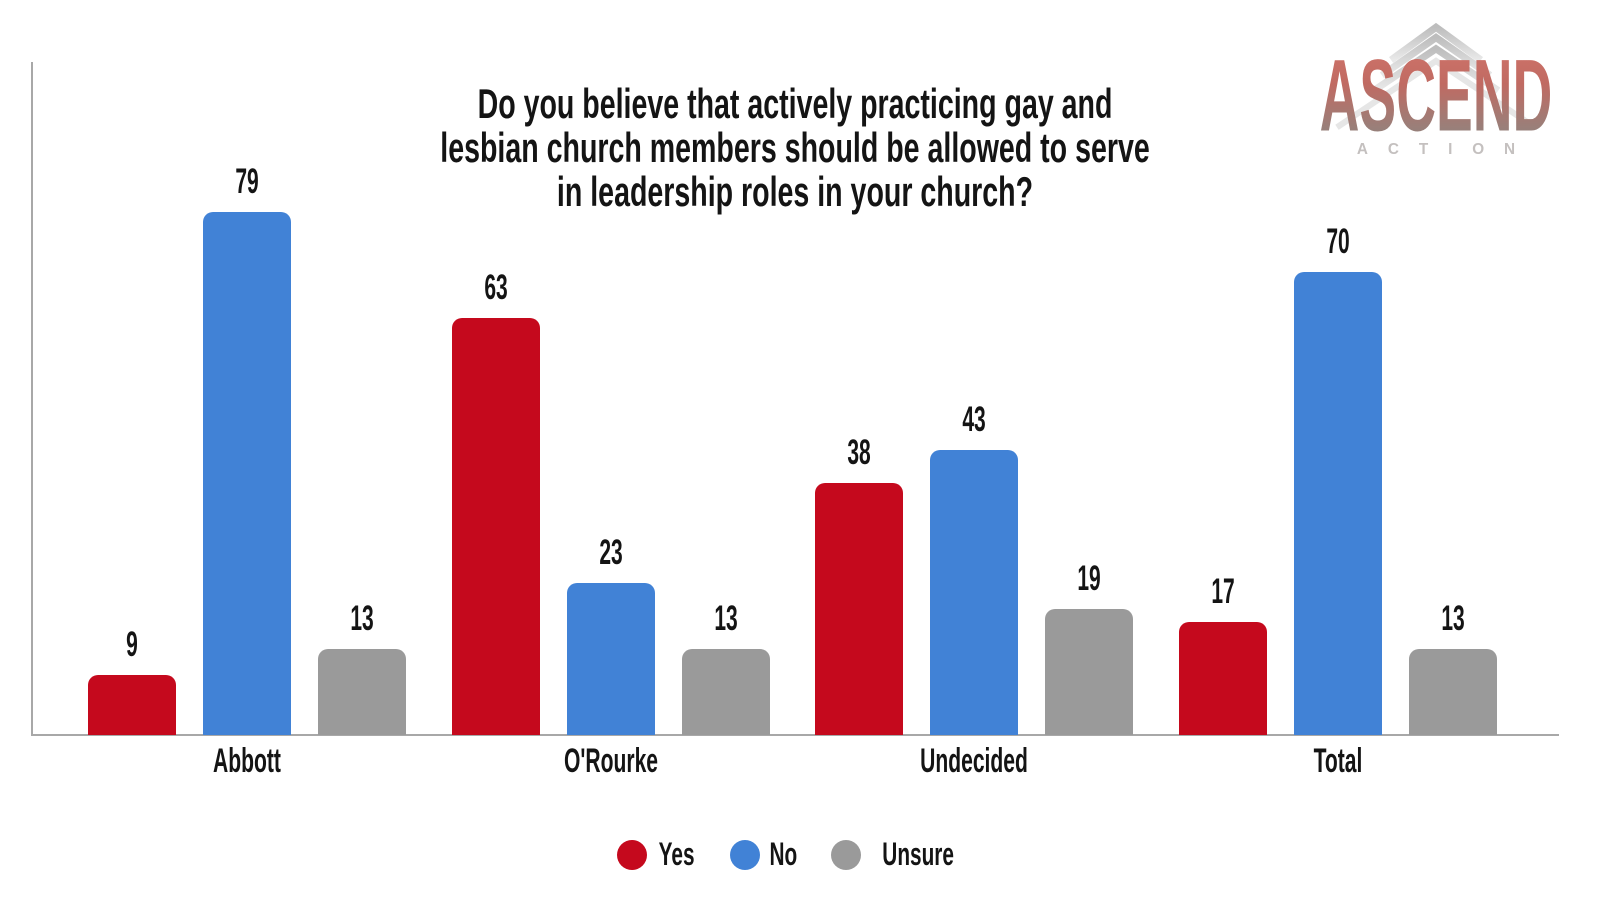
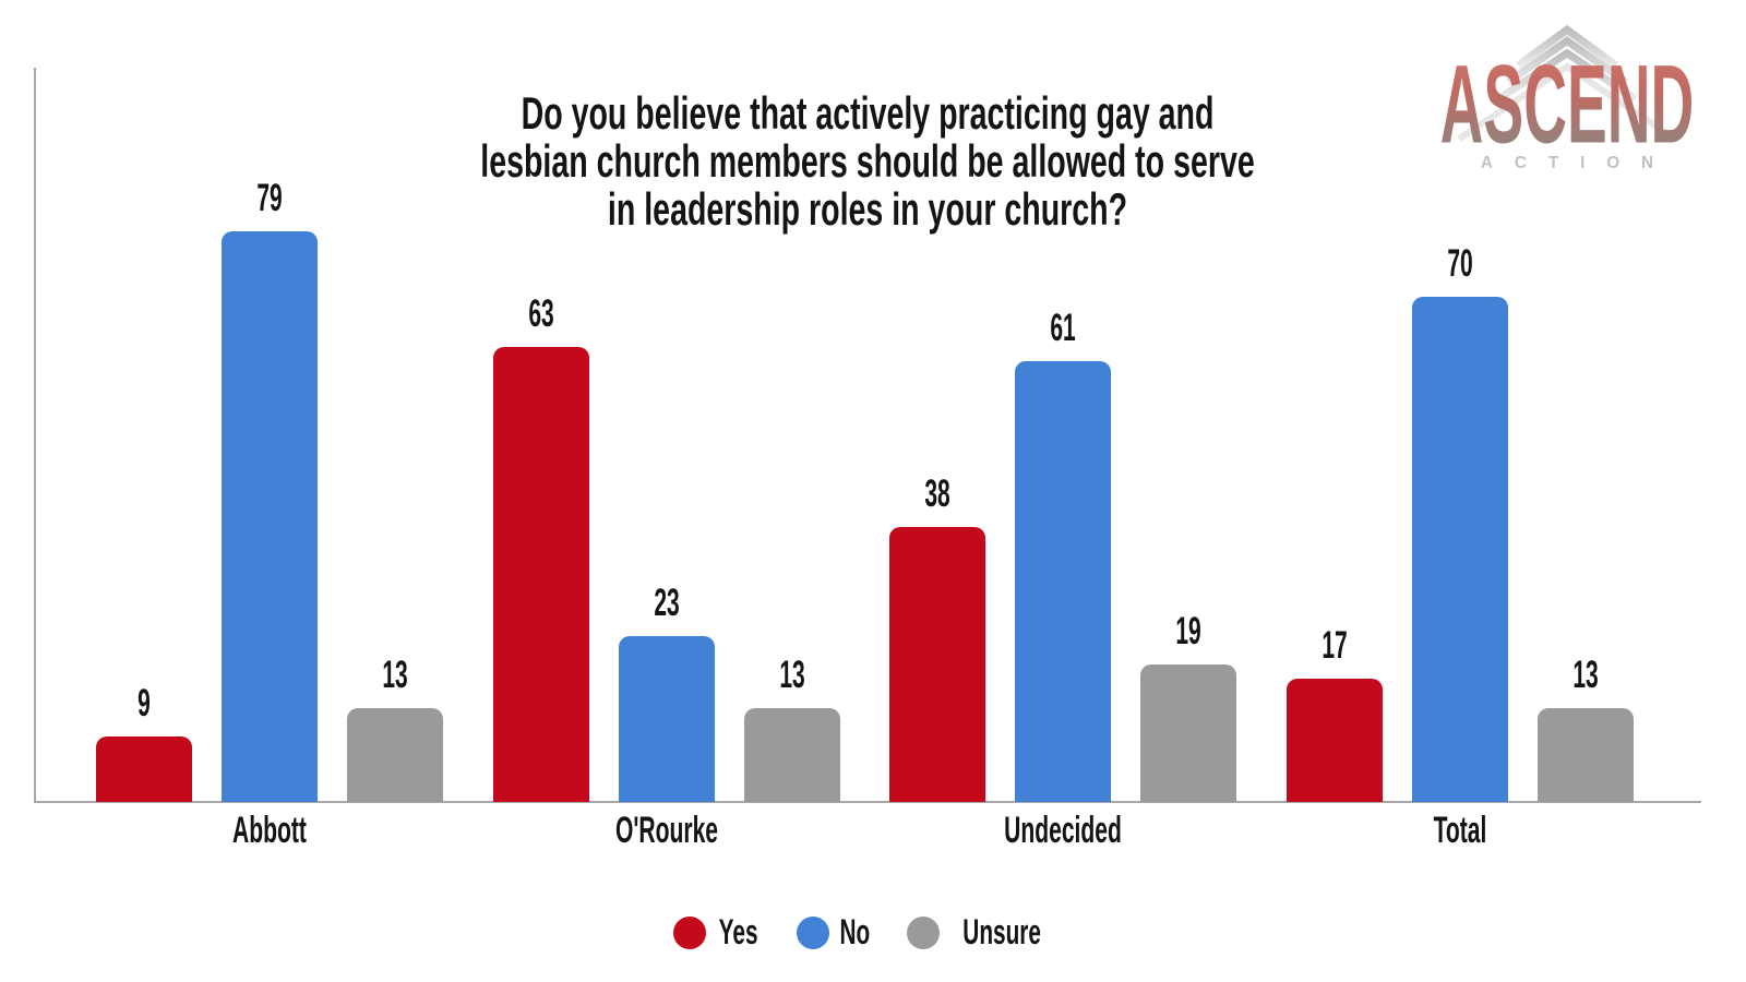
No/Undecided: 43 -> 61
